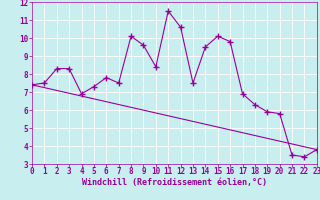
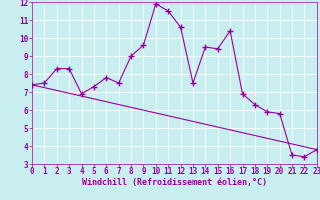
8: 10.1 -> 9.0
10: 8.4 -> 11.9
15: 10.1 -> 9.4
16: 9.8 -> 10.4
